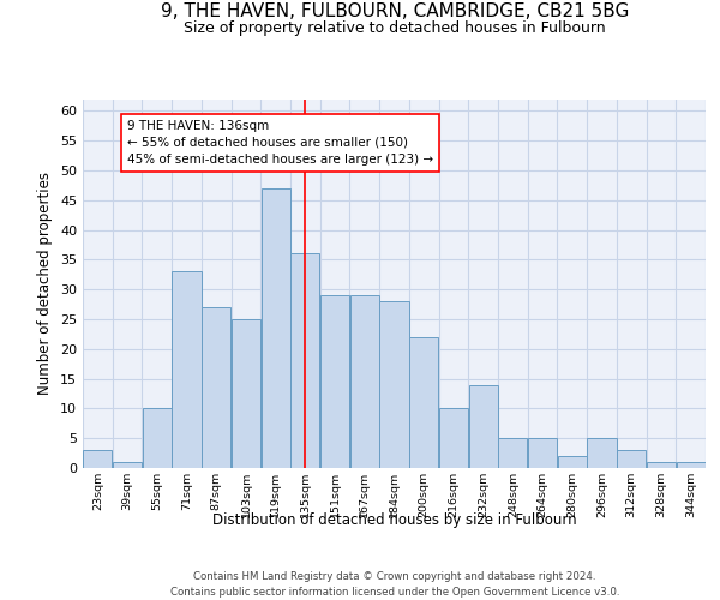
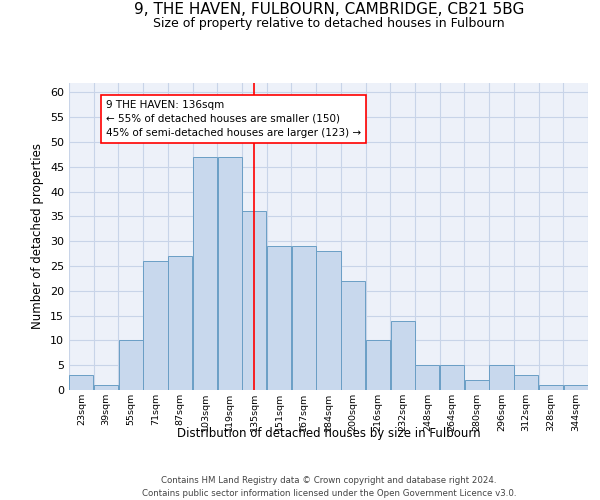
71sqm: 33 -> 26
103sqm: 25 -> 47
